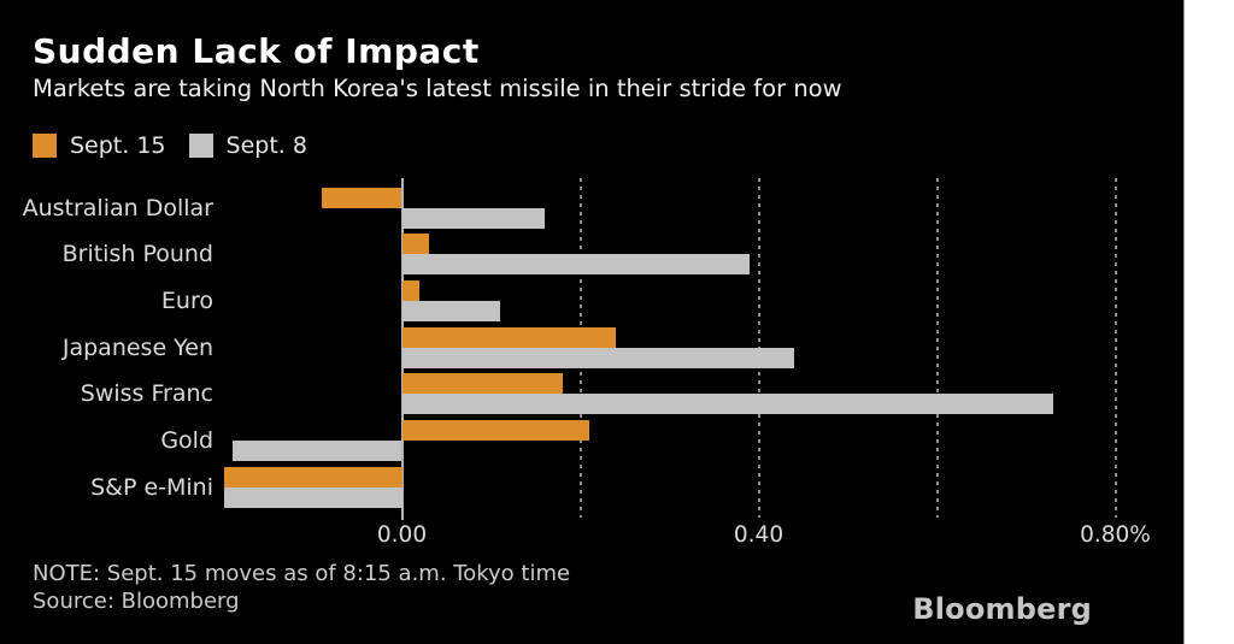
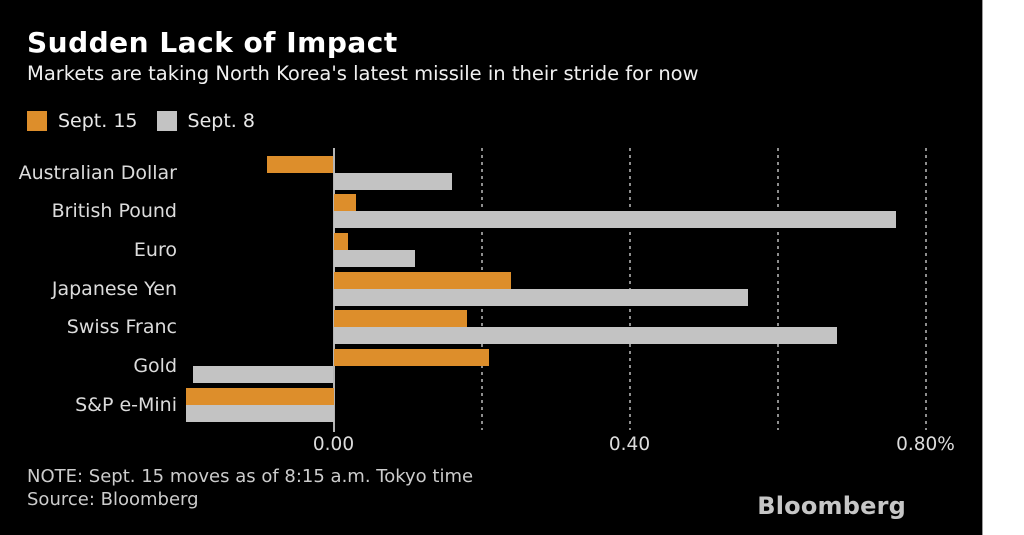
Sept. 8/British Pound: 0.39% -> 0.76%
Sept. 8/Japanese Yen: 0.44% -> 0.56%
Sept. 8/Swiss Franc: 0.73% -> 0.68%
